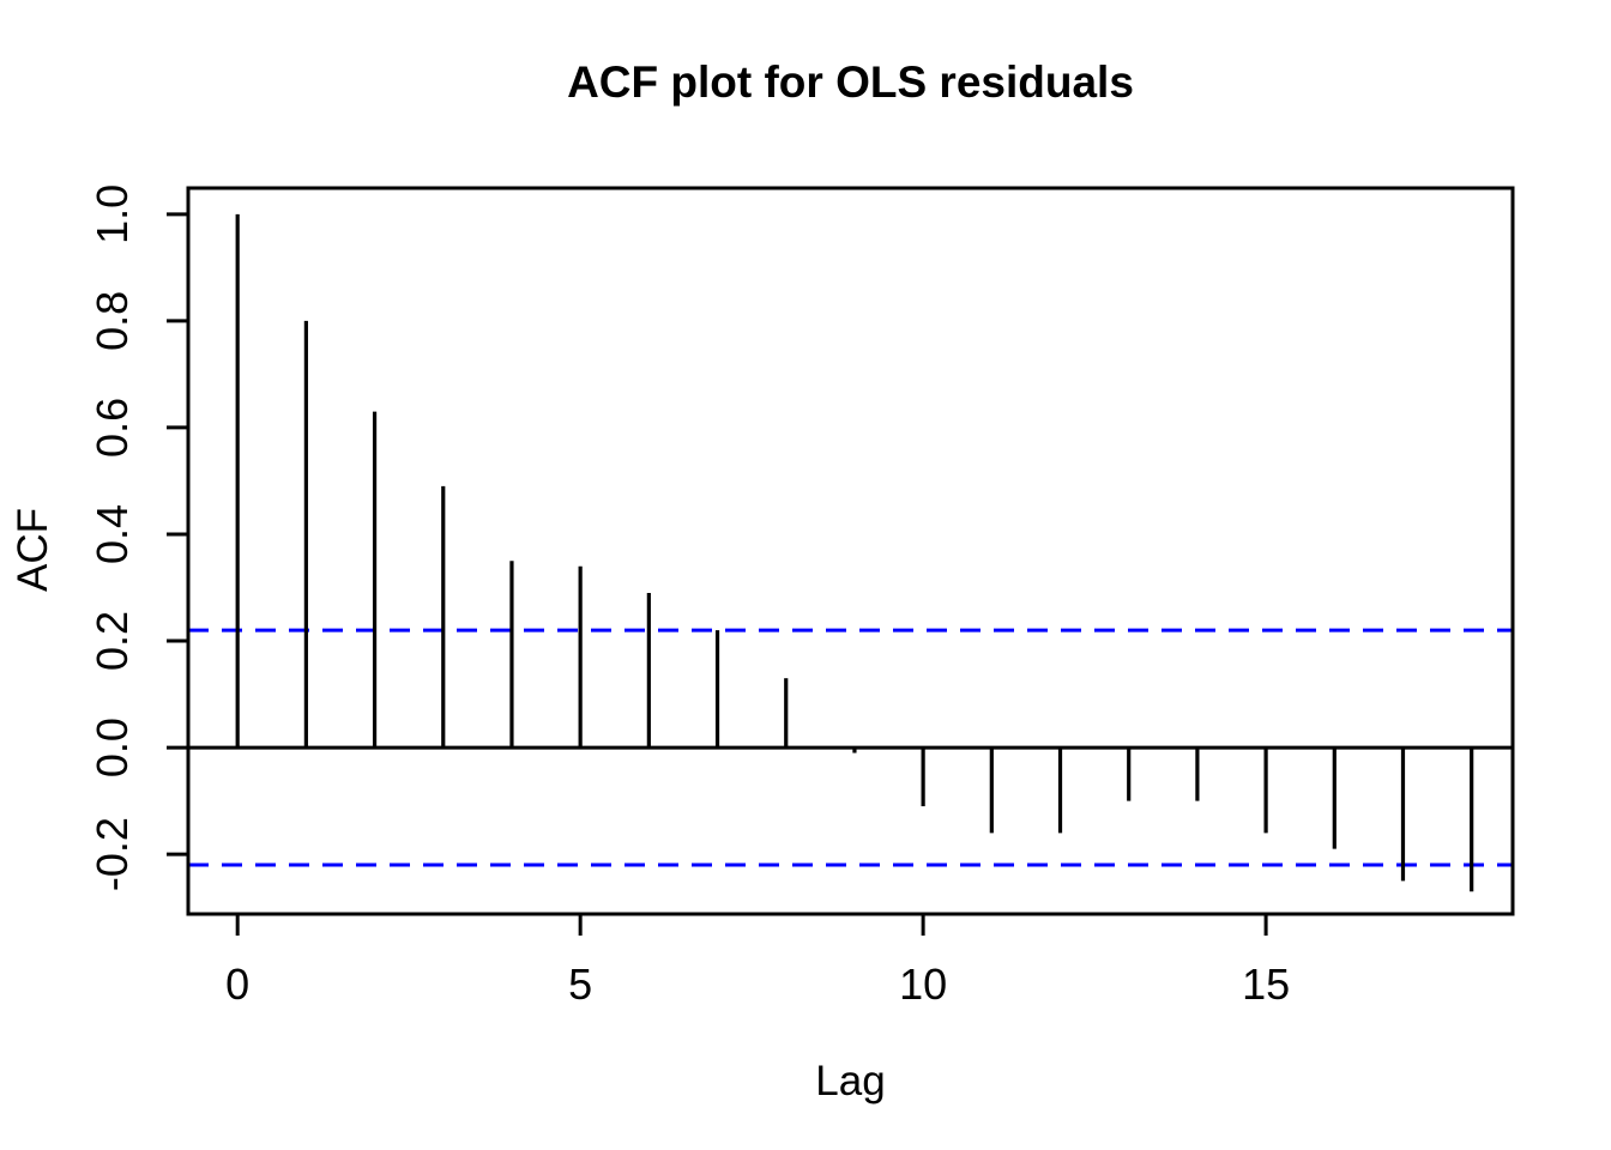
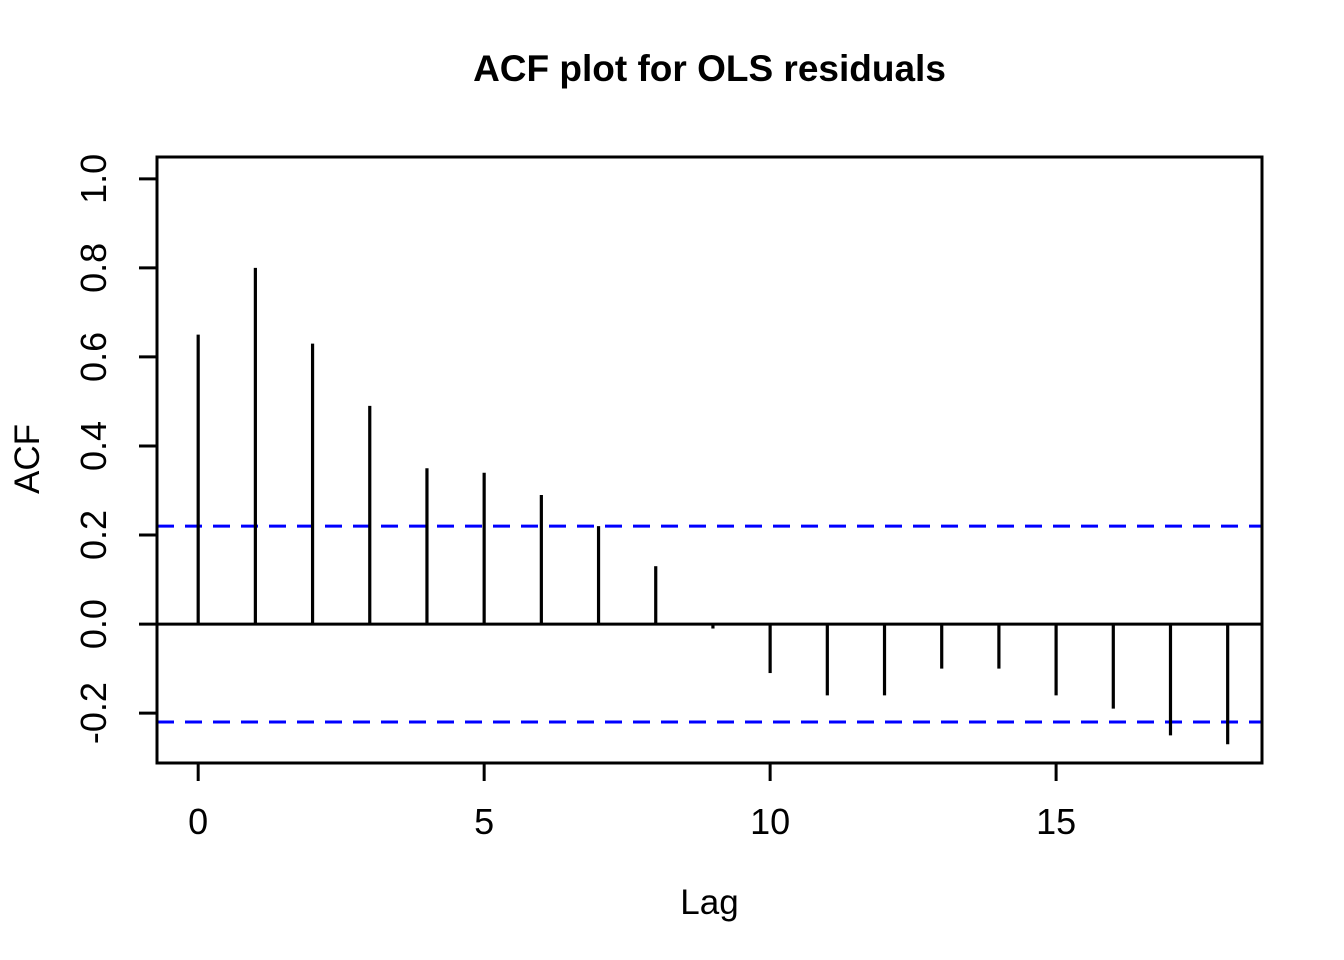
0: 1.00 -> 0.65
